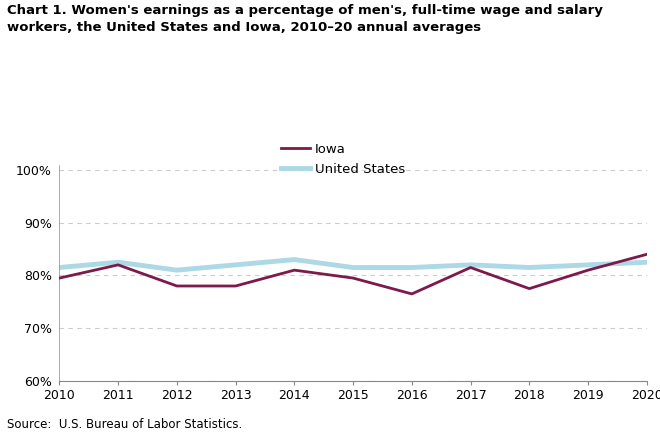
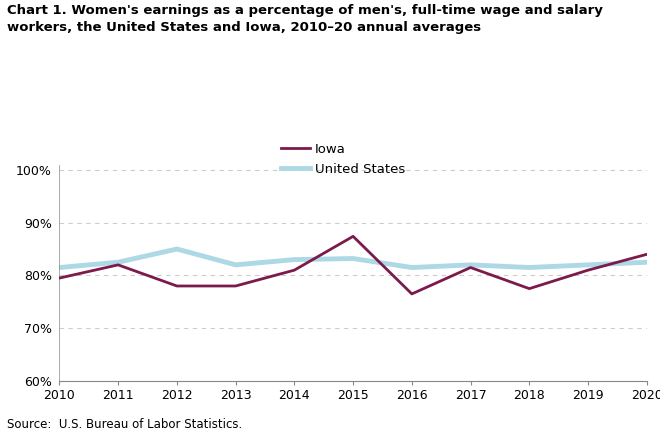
United States/2012: 81.0% -> 85.0%
Iowa/2015: 79.5% -> 87.4%
United States/2015: 81.5% -> 83.2%
